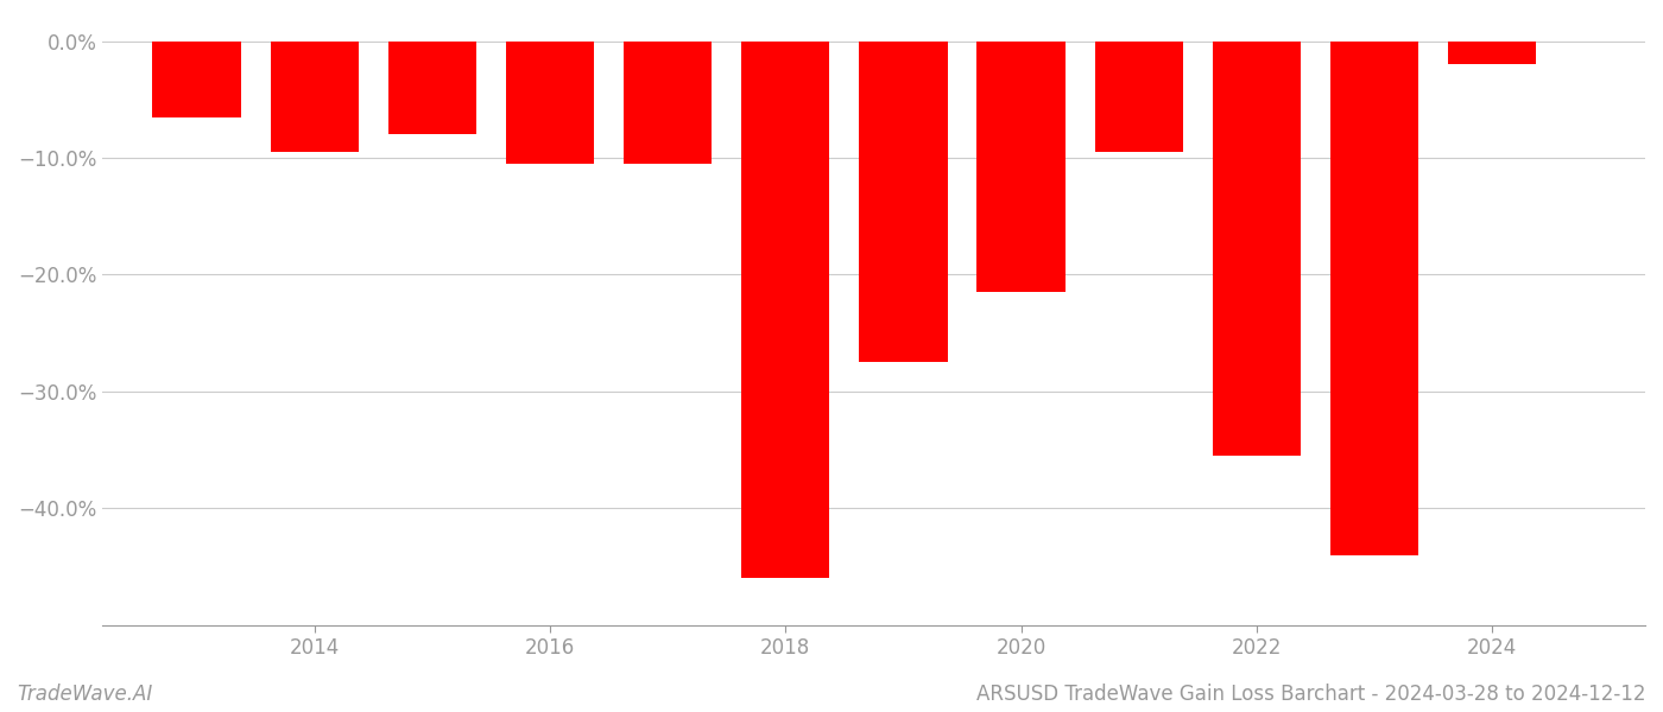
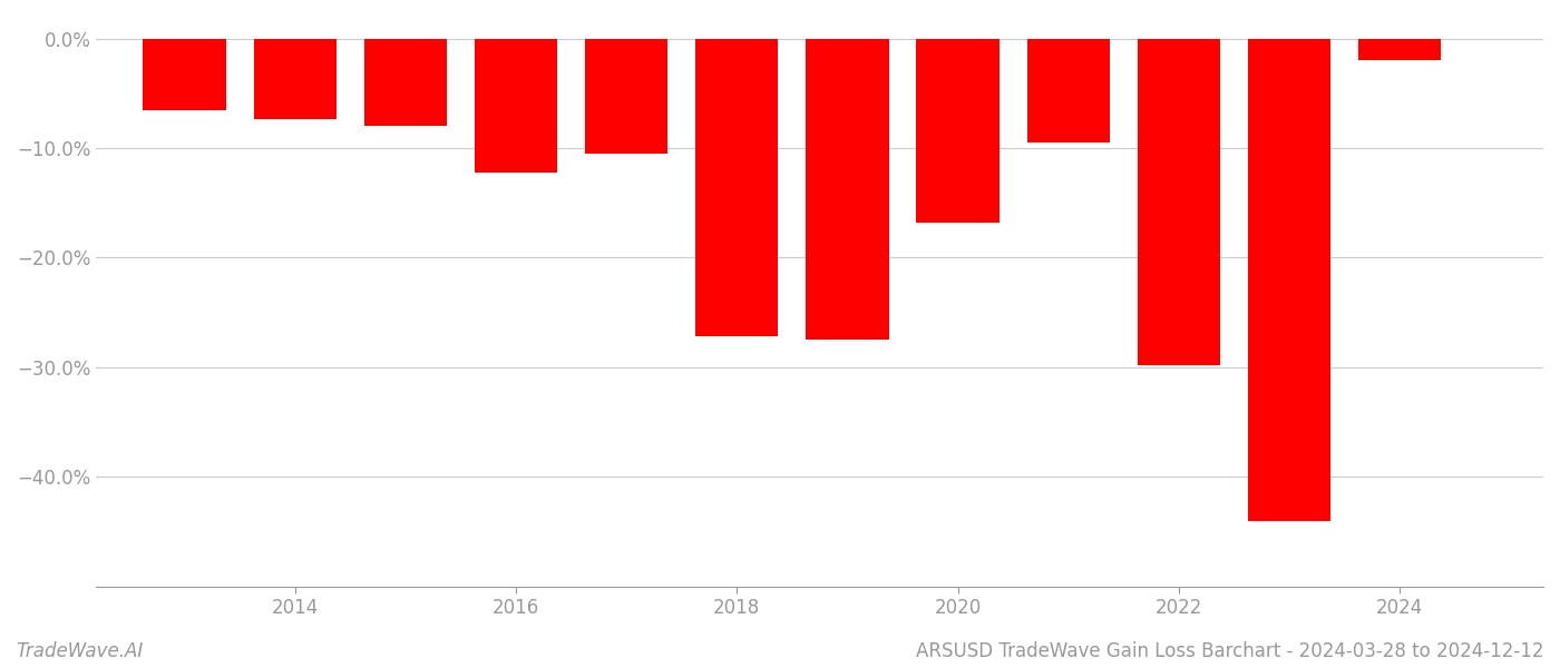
2014: -9.5% -> -7.4%
2016: -10.5% -> -12.2%
2018: -46.0% -> -27.2%
2020: -21.5% -> -16.8%
2022: -35.5% -> -29.8%
